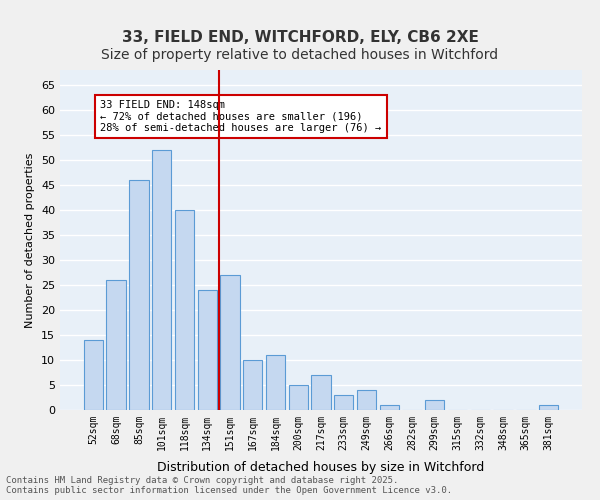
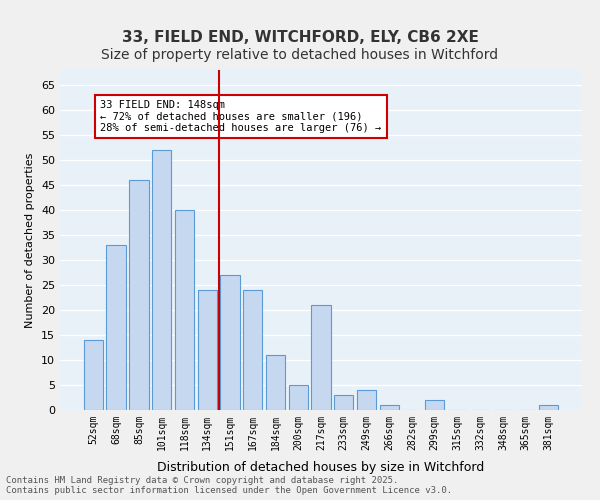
68sqm: 26 -> 33
167sqm: 10 -> 24
217sqm: 7 -> 21
